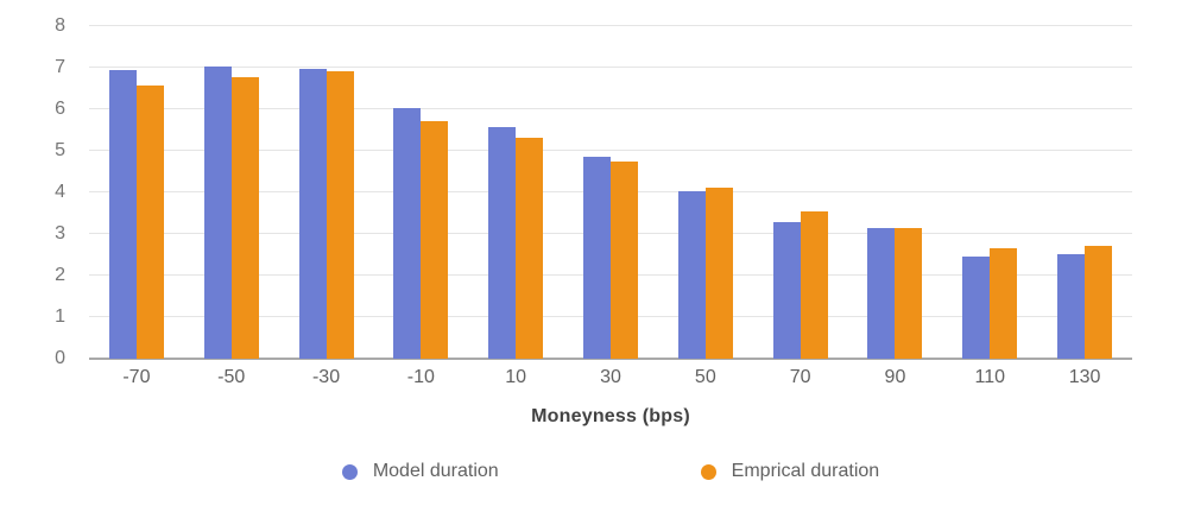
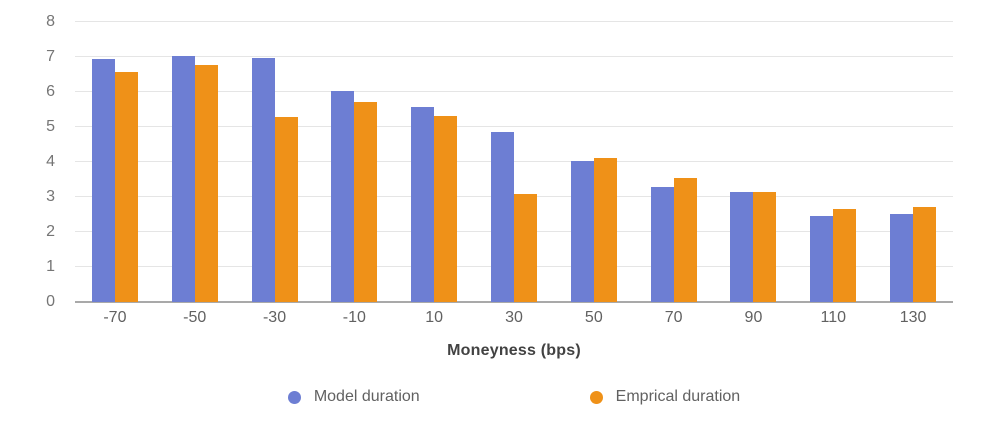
Emprical duration/-30: 6.9 -> 5.3
Emprical duration/30: 4.7 -> 3.1
